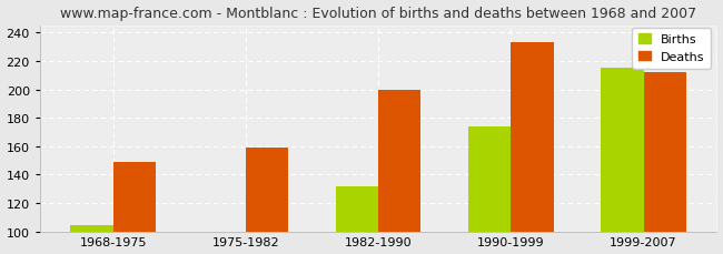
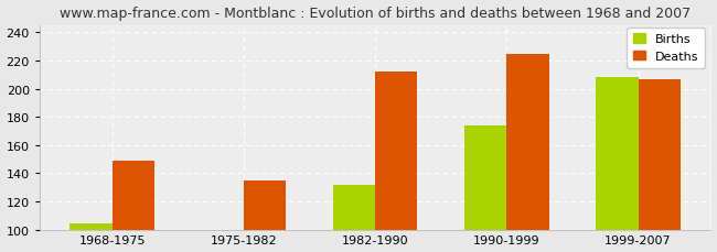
Deaths/1975-1982: 159 -> 135
Deaths/1982-1990: 200 -> 212
Deaths/1990-1999: 233 -> 225
Births/1999-2007: 215 -> 208
Deaths/1999-2007: 212 -> 207
